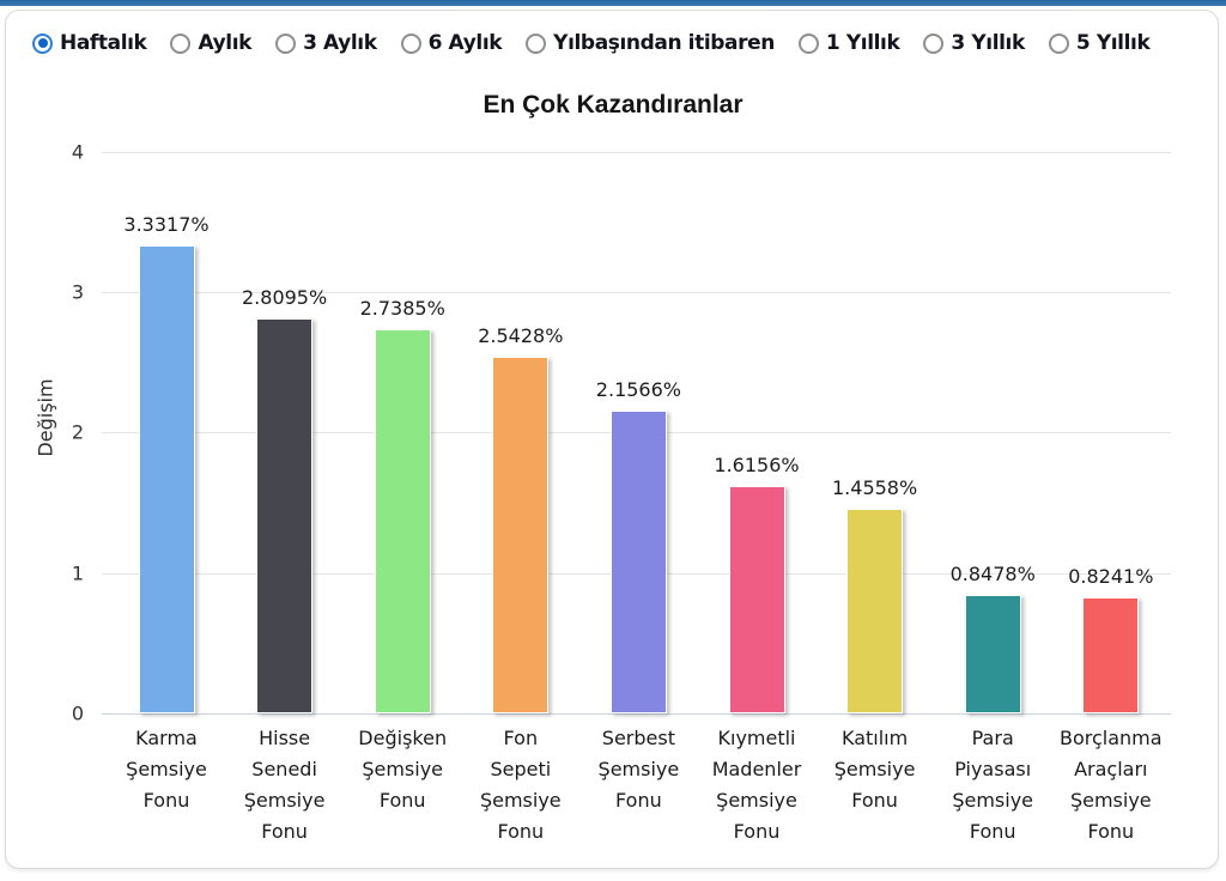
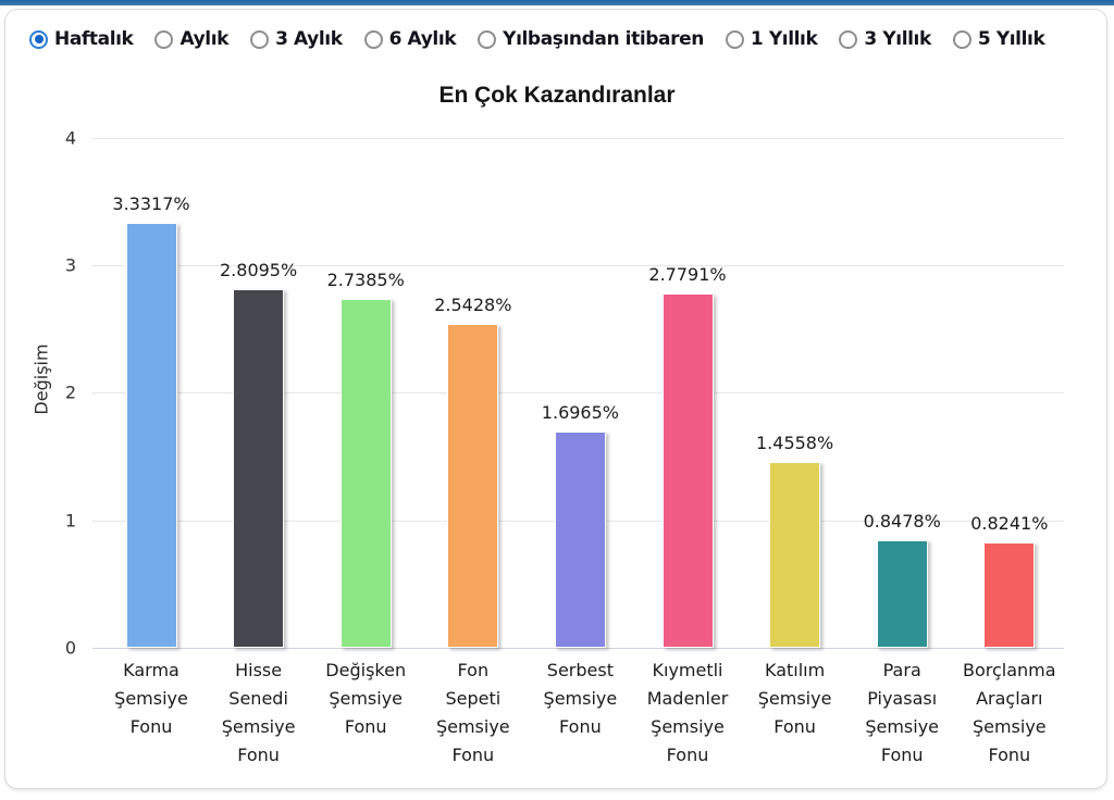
Serbest Şemsiye Fonu: 2.1566% -> 1.6965%
Kıymetli Madenler Şemsiye Fonu: 1.6156% -> 2.7791%
